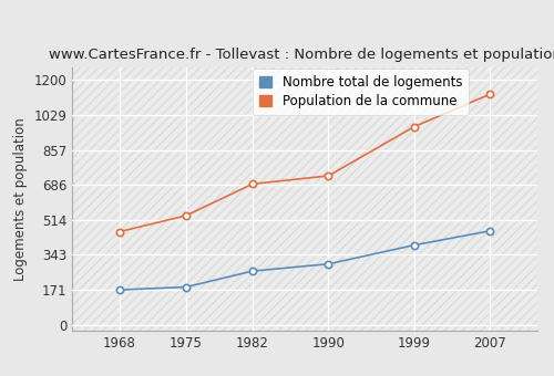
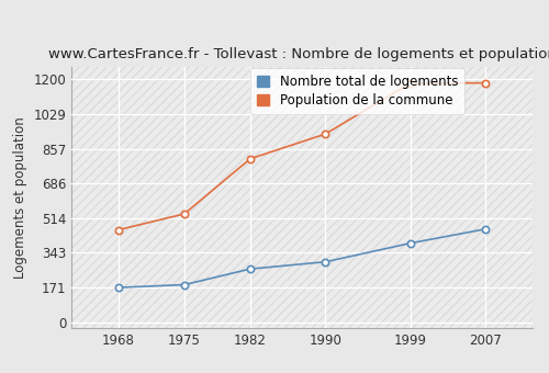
Population de la commune/1982: 690 -> 810
Population de la commune/1990: 730 -> 930
Population de la commune/1999: 970 -> 1180
Population de la commune/2007: 1130 -> 1180
